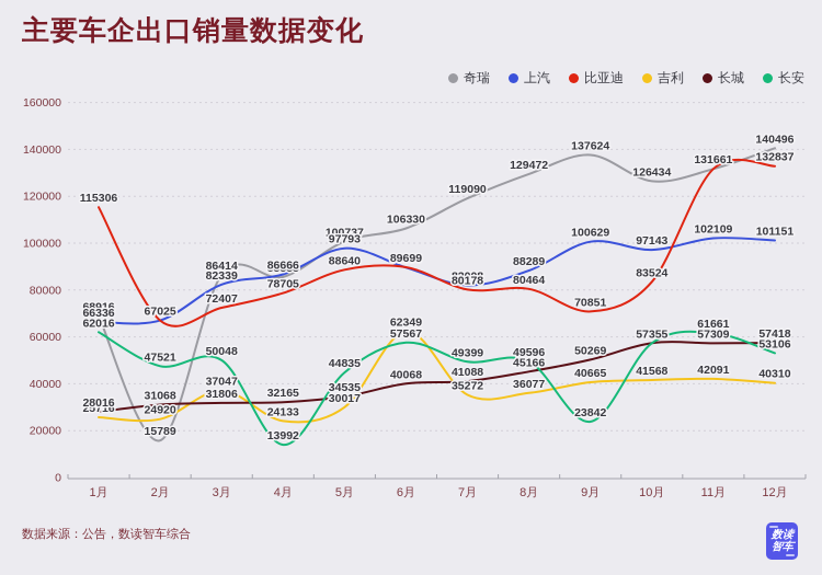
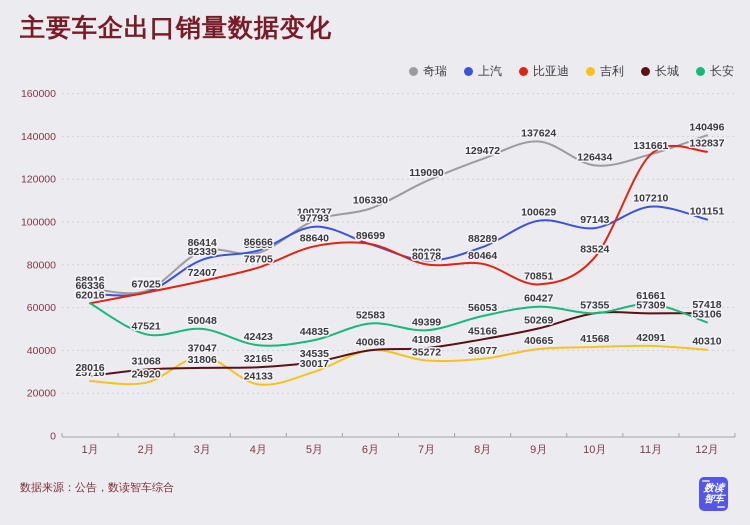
比亚迪/1月: 115306 -> 62016
奇瑞/2月: 15789 -> 67825
长安/4月: 13992 -> 42423
吉利/6月: 62349 -> 40068
长安/6月: 57567 -> 52583
长安/8月: 49596 -> 56053
长安/9月: 23842 -> 60427
上汽/11月: 102109 -> 107210
